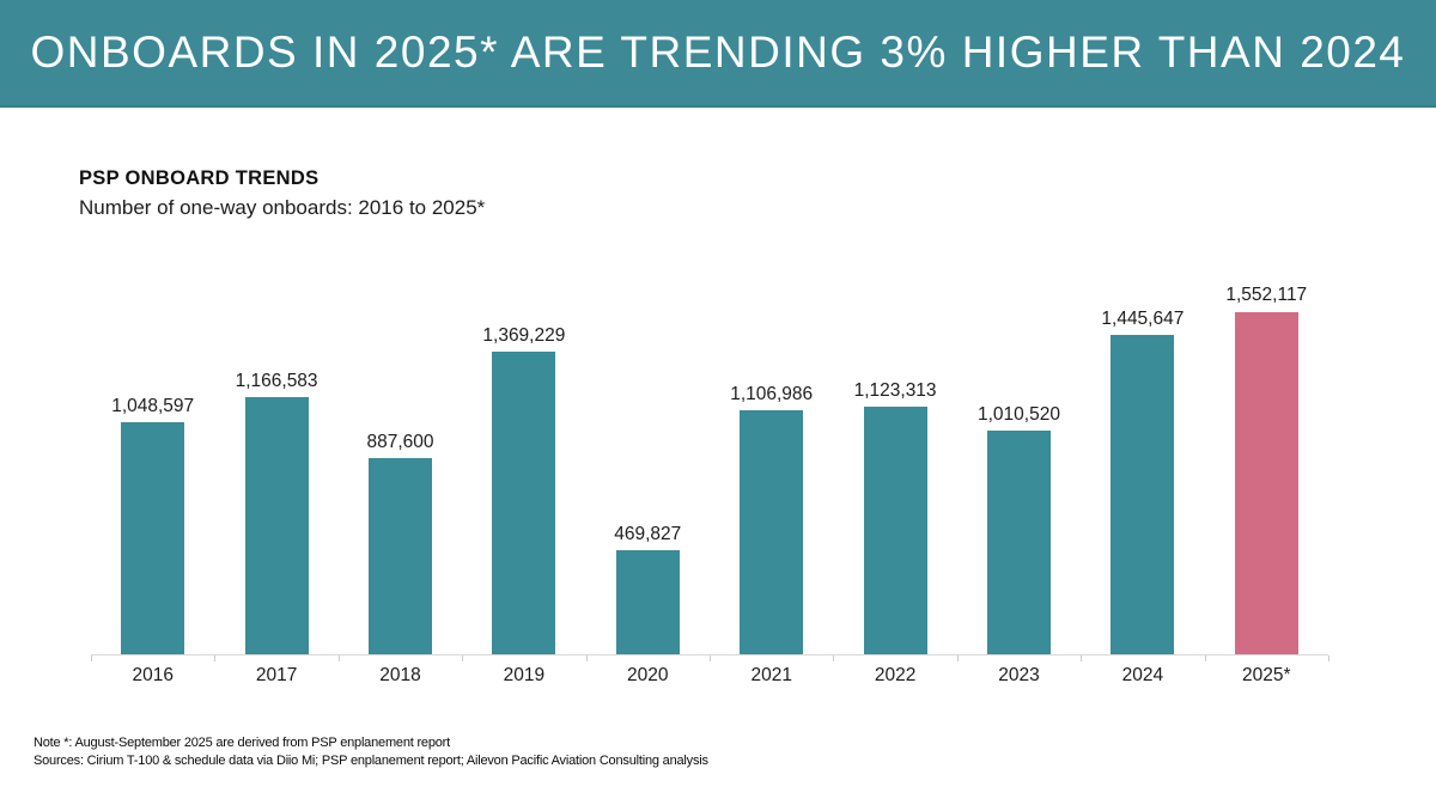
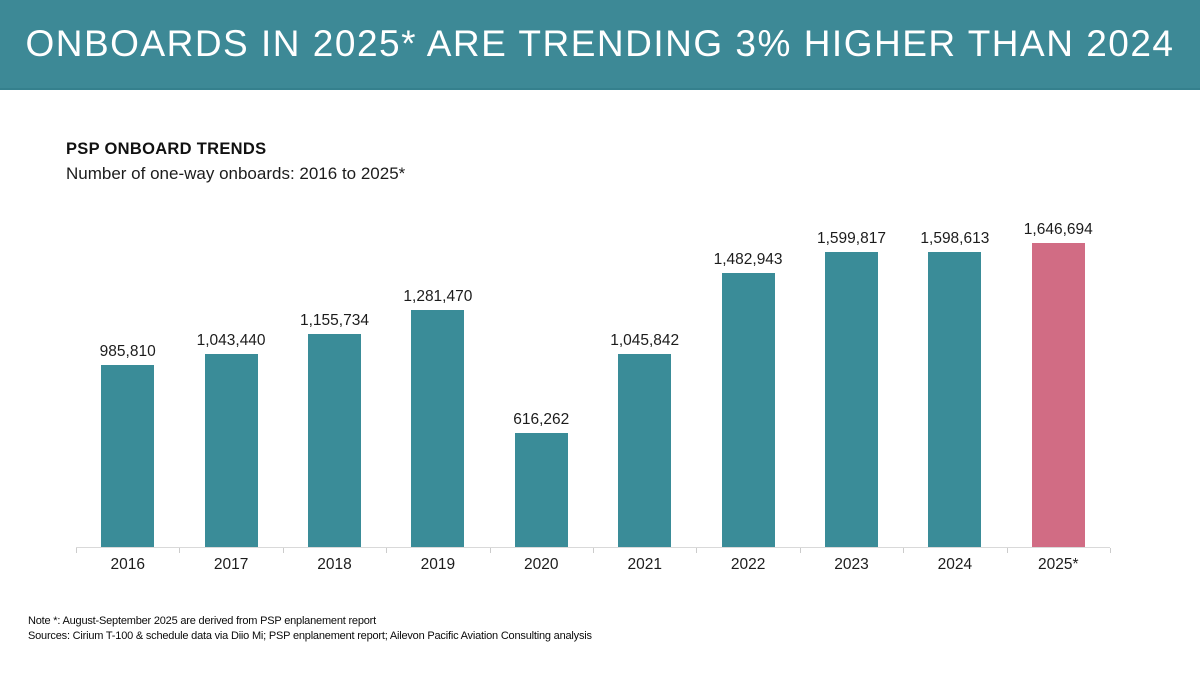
2016: 1,048,597 -> 985,810
2017: 1,166,583 -> 1,043,440
2018: 887,600 -> 1,155,734
2019: 1,369,229 -> 1,281,470
2020: 469,827 -> 616,262
2021: 1,106,986 -> 1,045,842
2022: 1,123,313 -> 1,482,943
2023: 1,010,520 -> 1,599,817
2024: 1,445,647 -> 1,598,613
2025*: 1,552,117 -> 1,646,694
